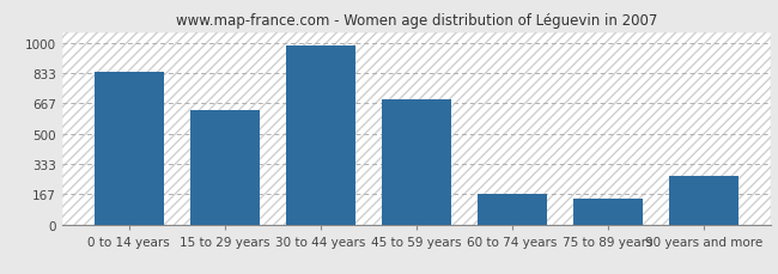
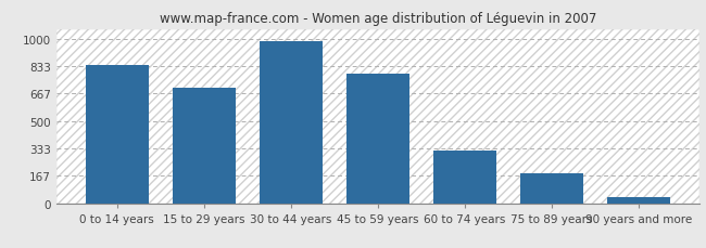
15 to 29 years: 630 -> 700
45 to 59 years: 690 -> 790
60 to 74 years: 170 -> 320
75 to 89 years: 140 -> 180
90 years and more: 270 -> 40
